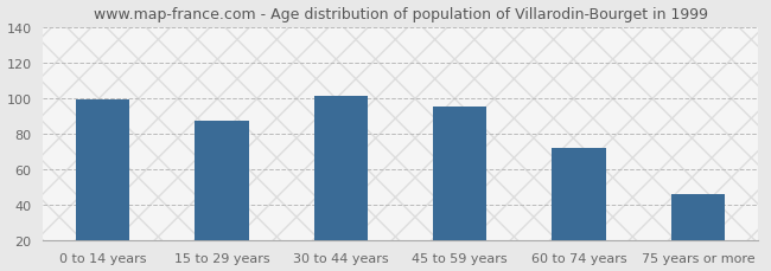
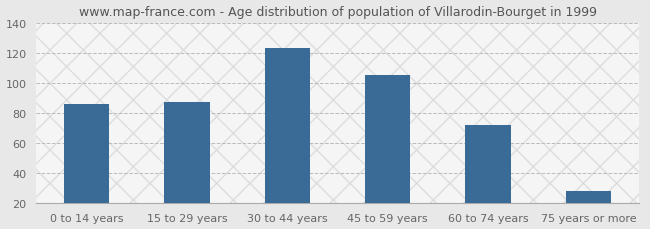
0 to 14 years: 99 -> 86
30 to 44 years: 101 -> 123
45 to 59 years: 95 -> 105
75 years or more: 46 -> 28
